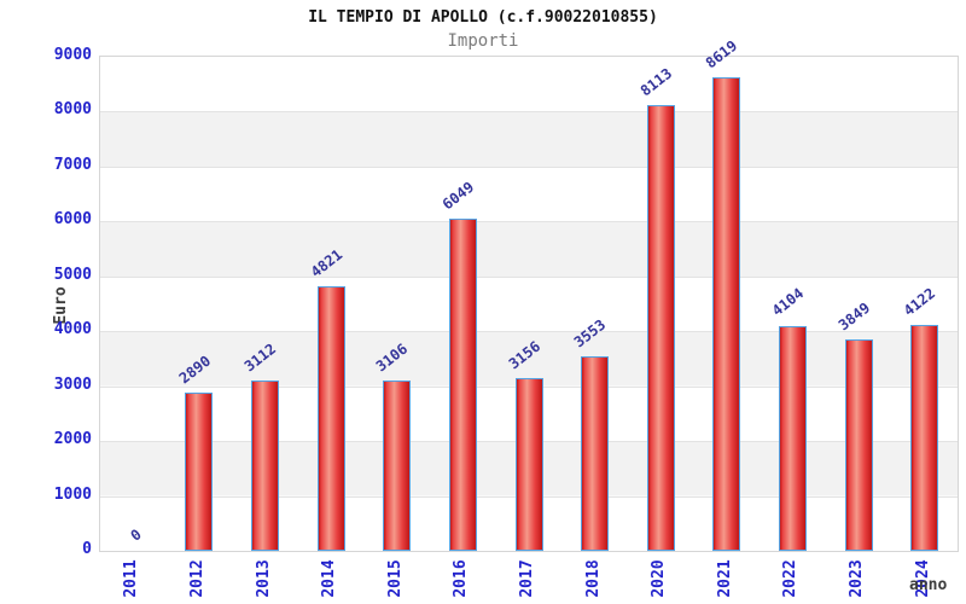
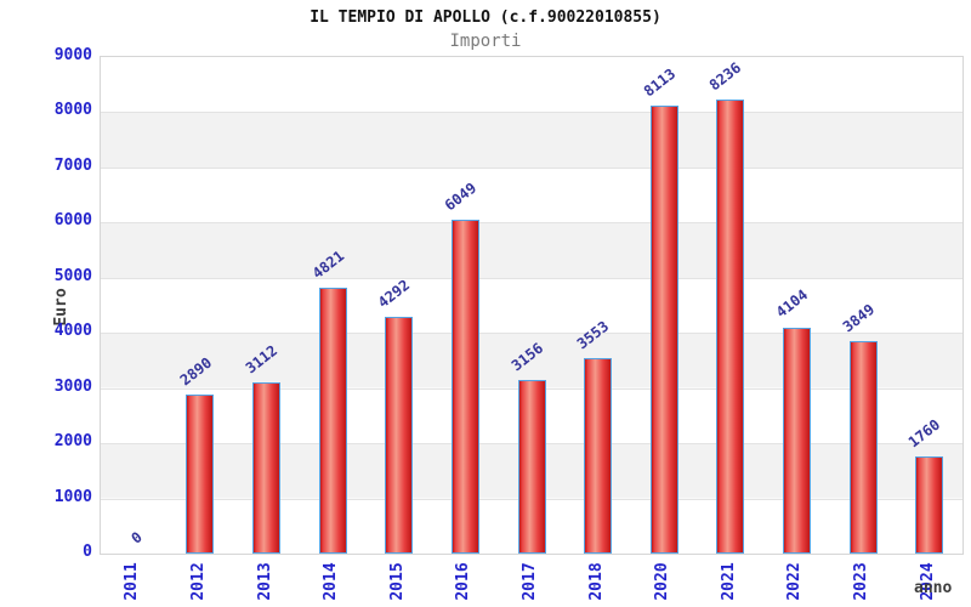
2015: 3106 -> 4292
2021: 8619 -> 8236
2024: 4122 -> 1760
